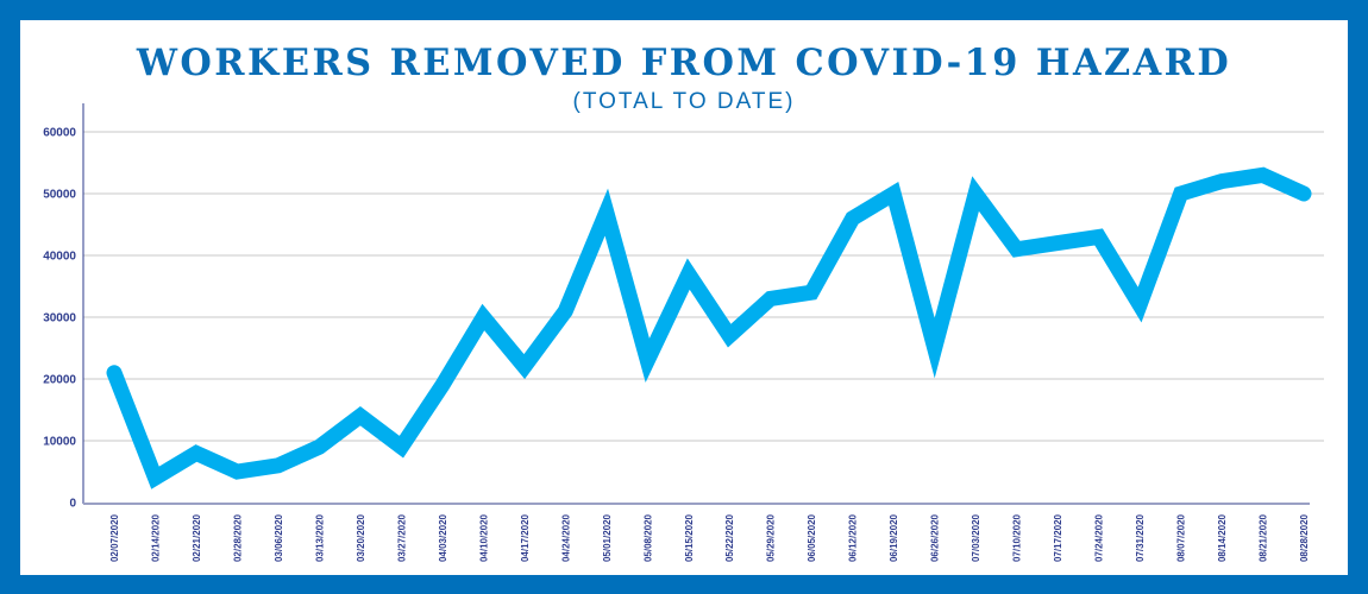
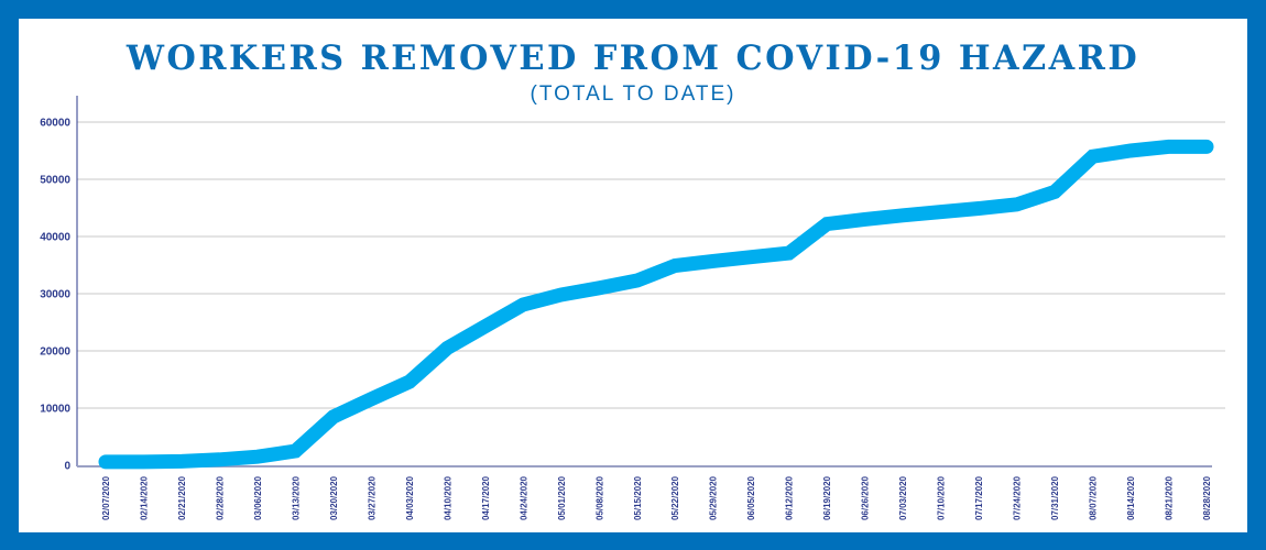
02/07/2020: 21000 -> 1000
02/14/2020: 4000 -> 1000
02/21/2020: 8000 -> 1000
02/28/2020: 5000 -> 1000
03/06/2020: 6000 -> 2000
03/13/2020: 9000 -> 2000
03/20/2020: 14000 -> 8000
03/27/2020: 9000 -> 12000
04/03/2020: 19000 -> 15000
04/10/2020: 30000 -> 20000
04/17/2020: 22000 -> 24000
04/24/2020: 31000 -> 28000
05/01/2020: 47000 -> 30000
05/08/2020: 23000 -> 31000
05/15/2020: 37000 -> 32000
05/22/2020: 27000 -> 35000
05/29/2020: 33000 -> 36000
06/05/2020: 34000 -> 36000
06/12/2020: 46000 -> 37000
06/19/2020: 50000 -> 42000
06/26/2020: 25000 -> 43000
07/03/2020: 50000 -> 44000
07/10/2020: 41000 -> 44000
07/17/2020: 42000 -> 45000
07/24/2020: 43000 -> 46000
07/31/2020: 32000 -> 48000
08/07/2020: 50000 -> 54000
08/14/2020: 52000 -> 55000
08/21/2020: 53000 -> 56000
08/28/2020: 50000 -> 56000
